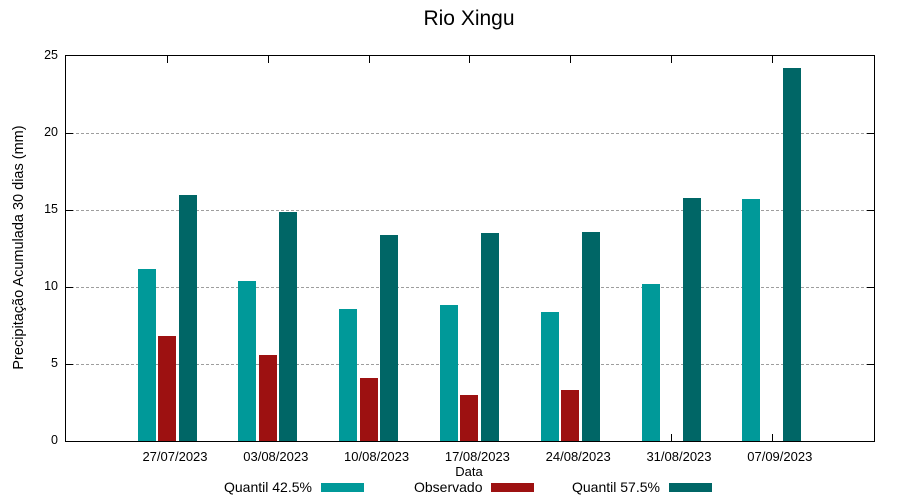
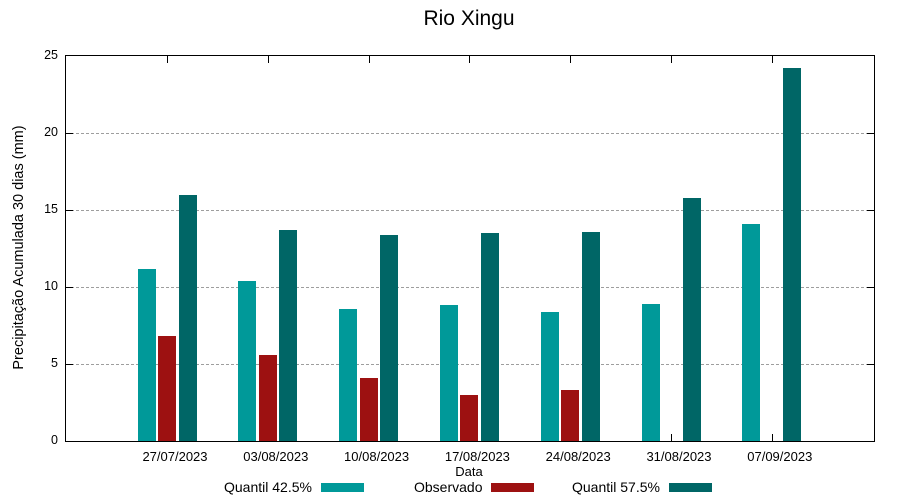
Quantil 57.5%/03/08/2023: 14.9 -> 13.7
Quantil 42.5%/31/08/2023: 10.2 -> 8.9
Quantil 42.5%/07/09/2023: 15.7 -> 14.1
